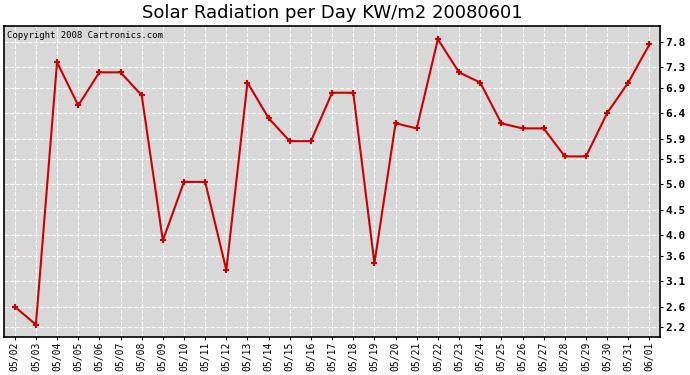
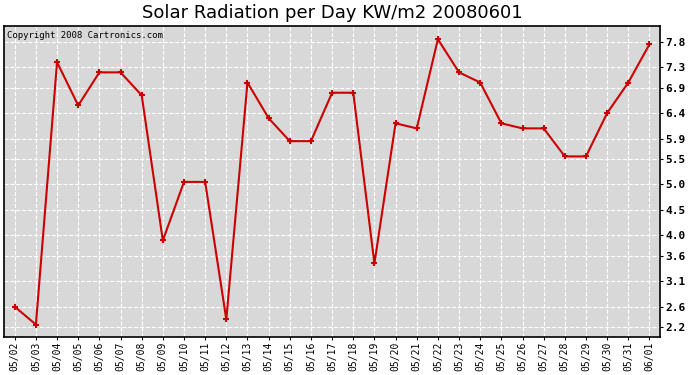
05/12: 3.32 -> 2.35
